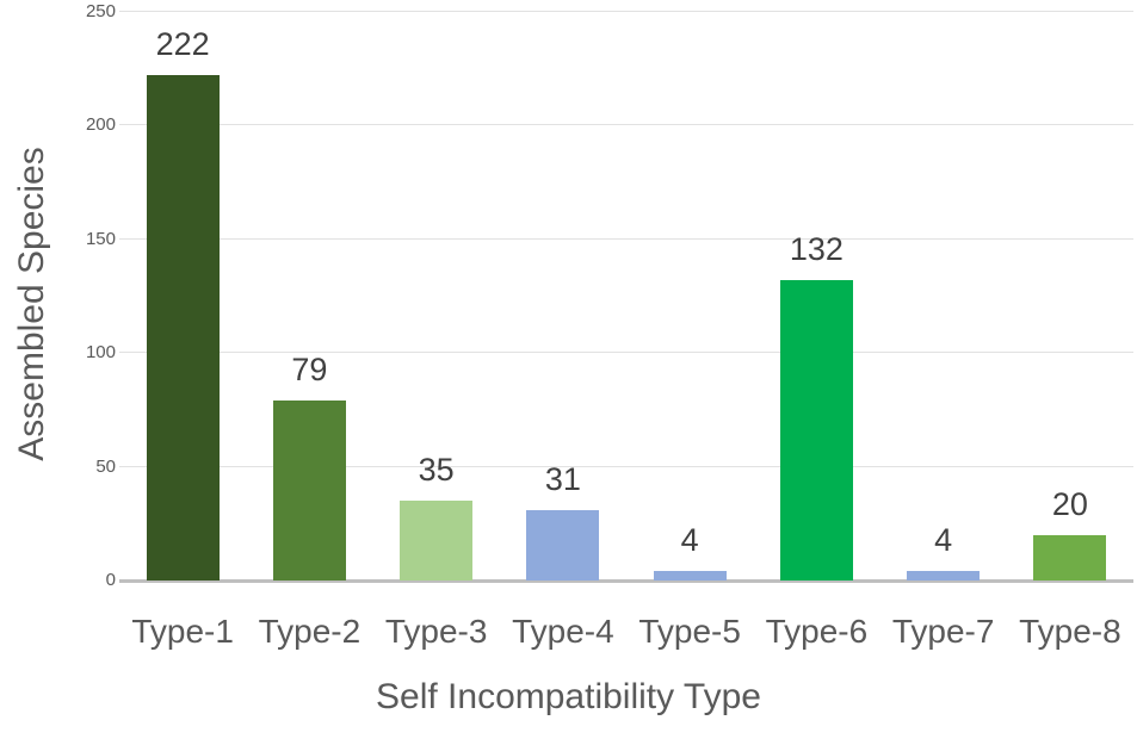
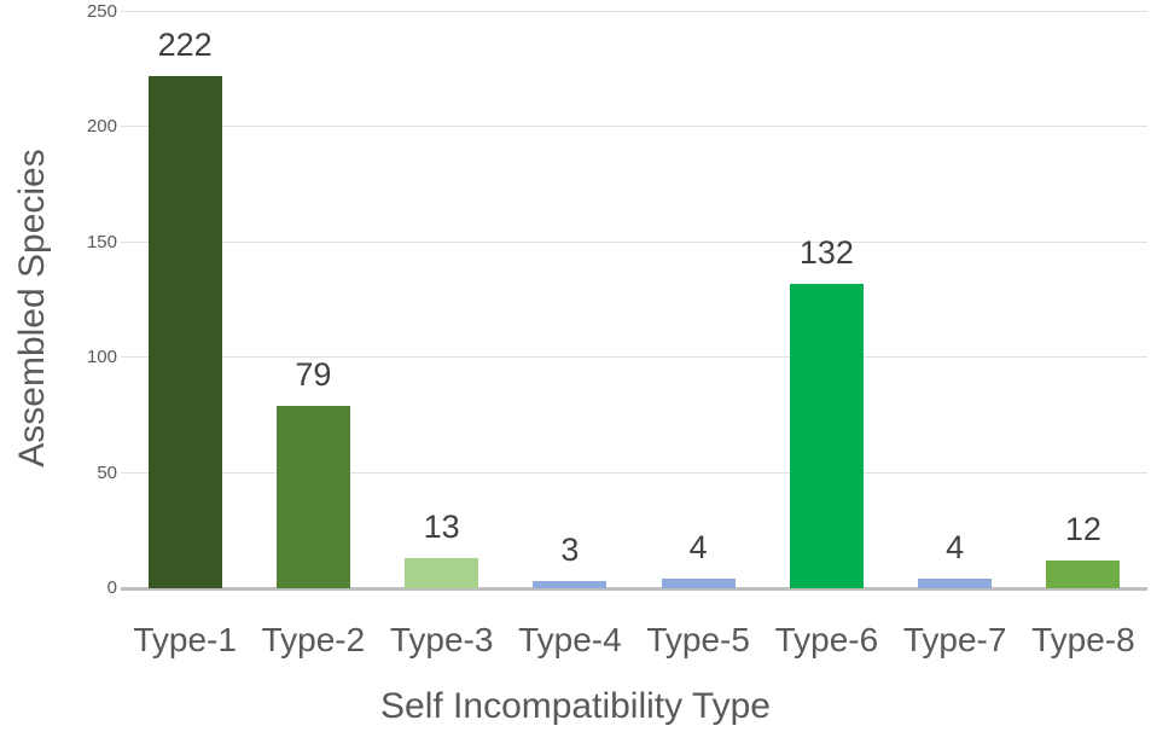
Type-3: 35 -> 13
Type-4: 31 -> 3
Type-8: 20 -> 12
